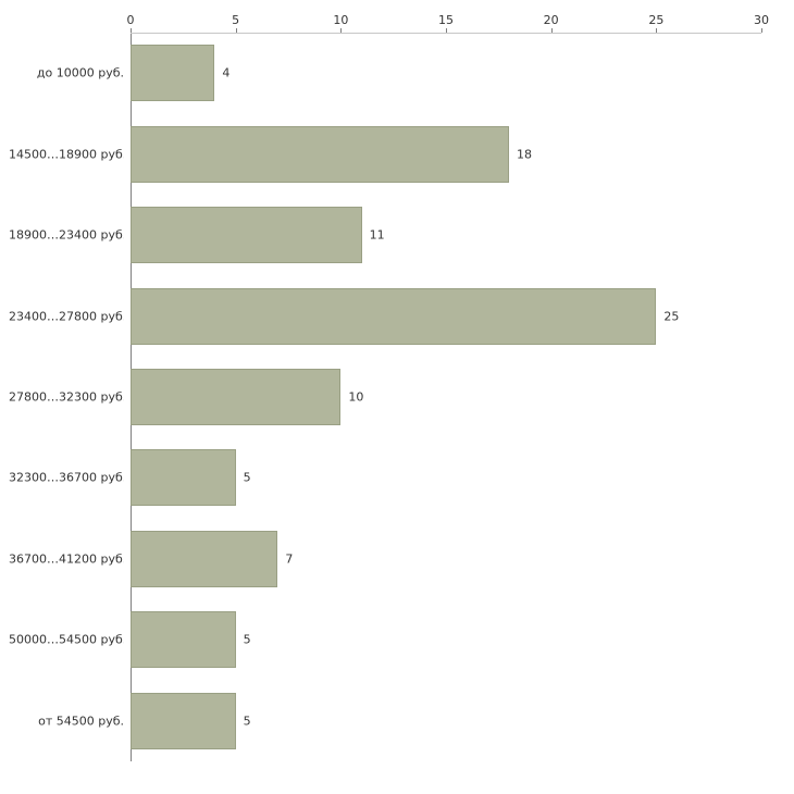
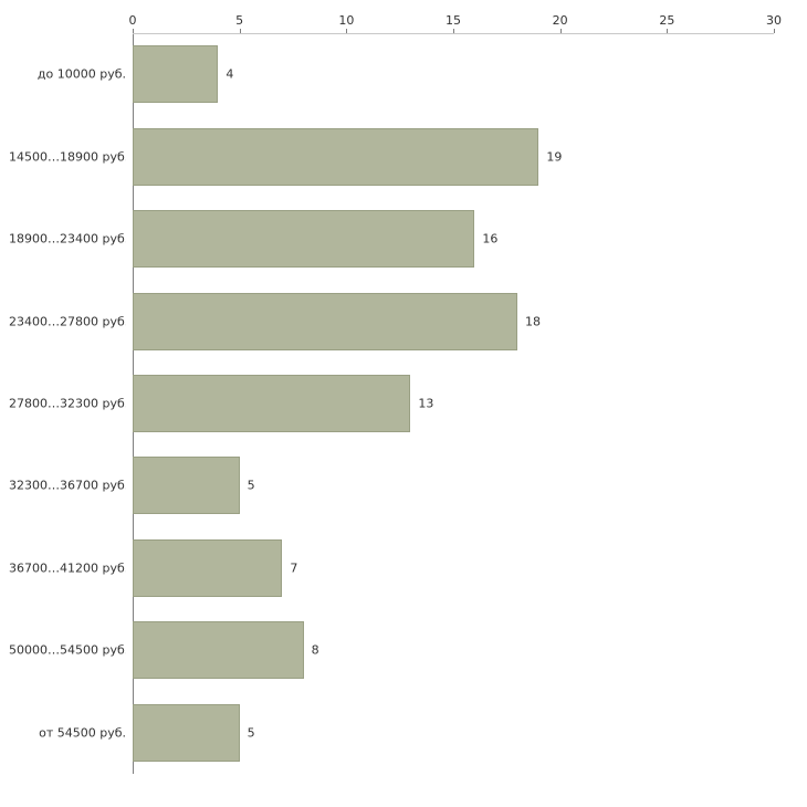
14500…18900 руб.: 18 -> 19
18900…23400 руб.: 11 -> 16
23400…27800 руб.: 25 -> 18
27800…32300 руб.: 10 -> 13
50000…54500 руб.: 5 -> 8
